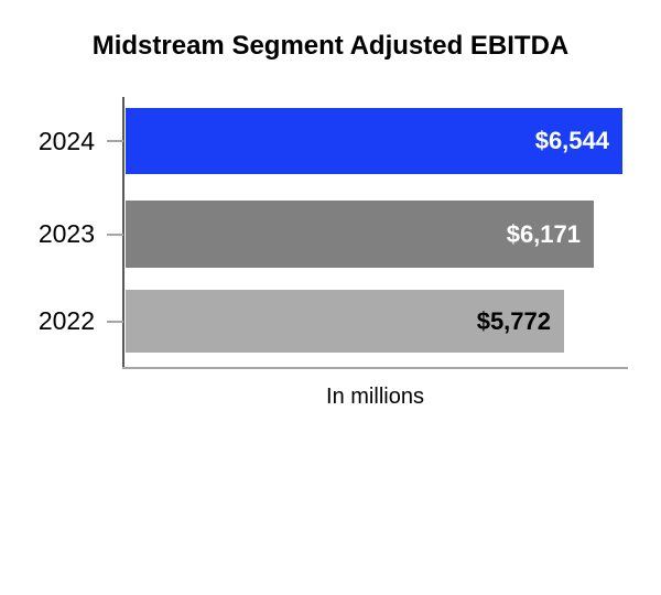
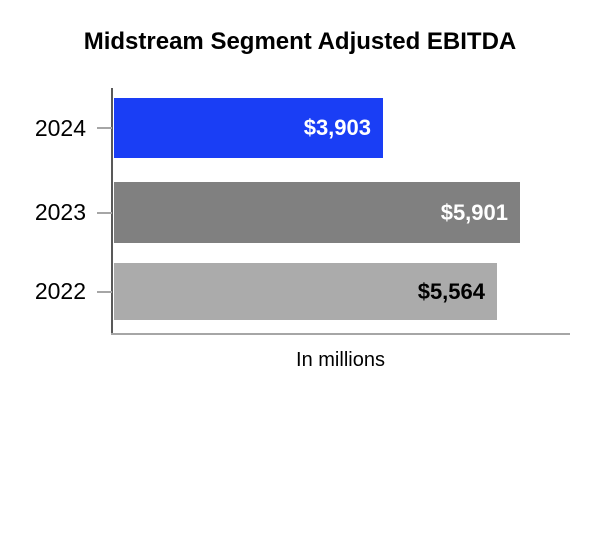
2024: $6,544 -> $3,903
2023: $6,171 -> $5,901
2022: $5,772 -> $5,564
